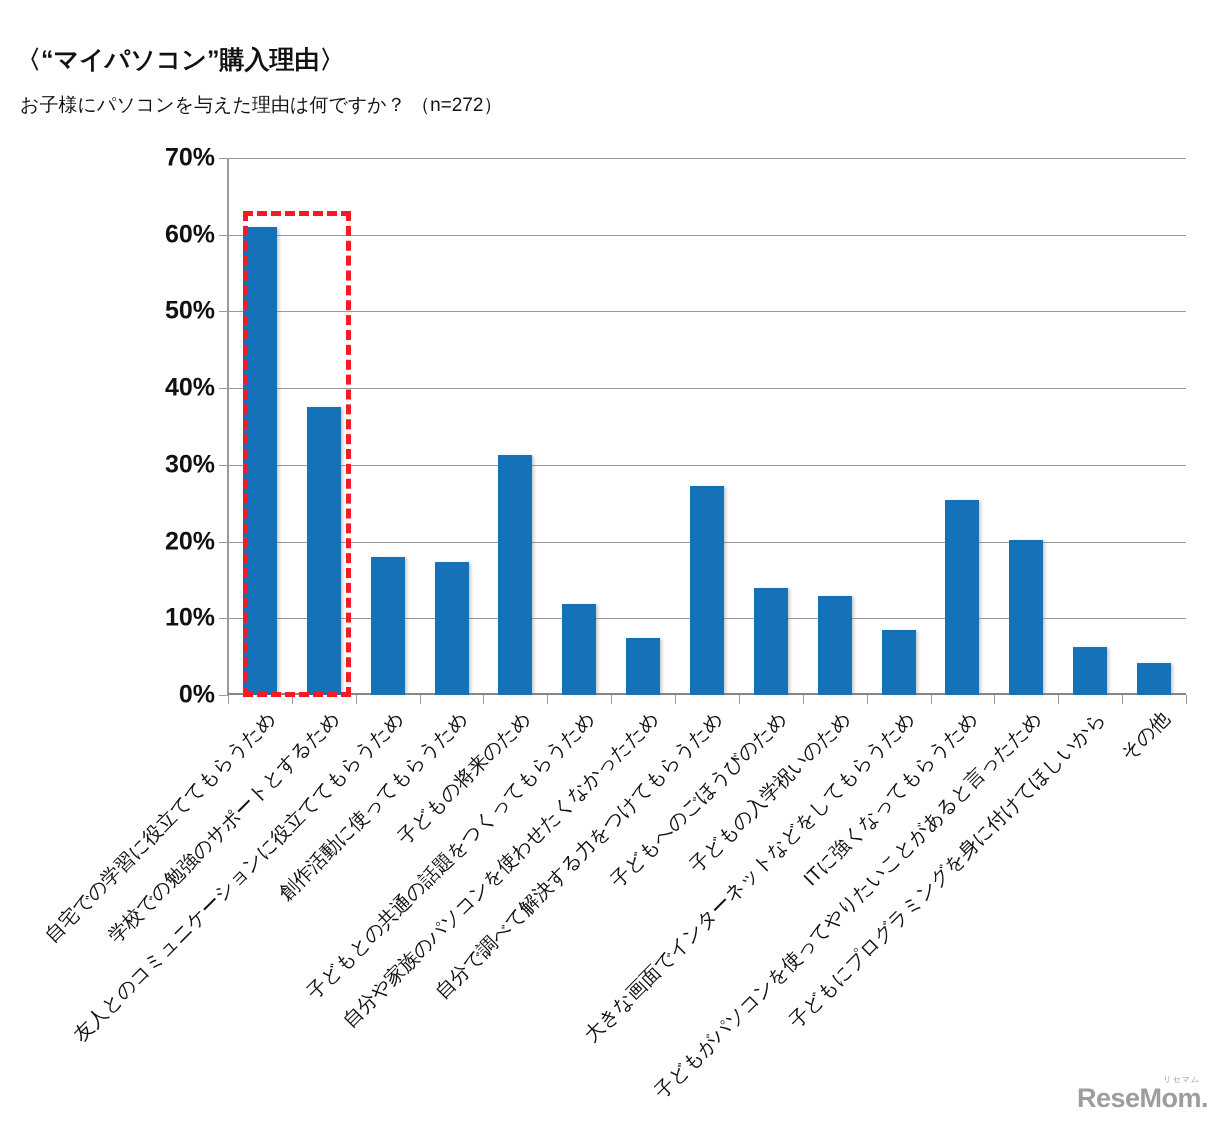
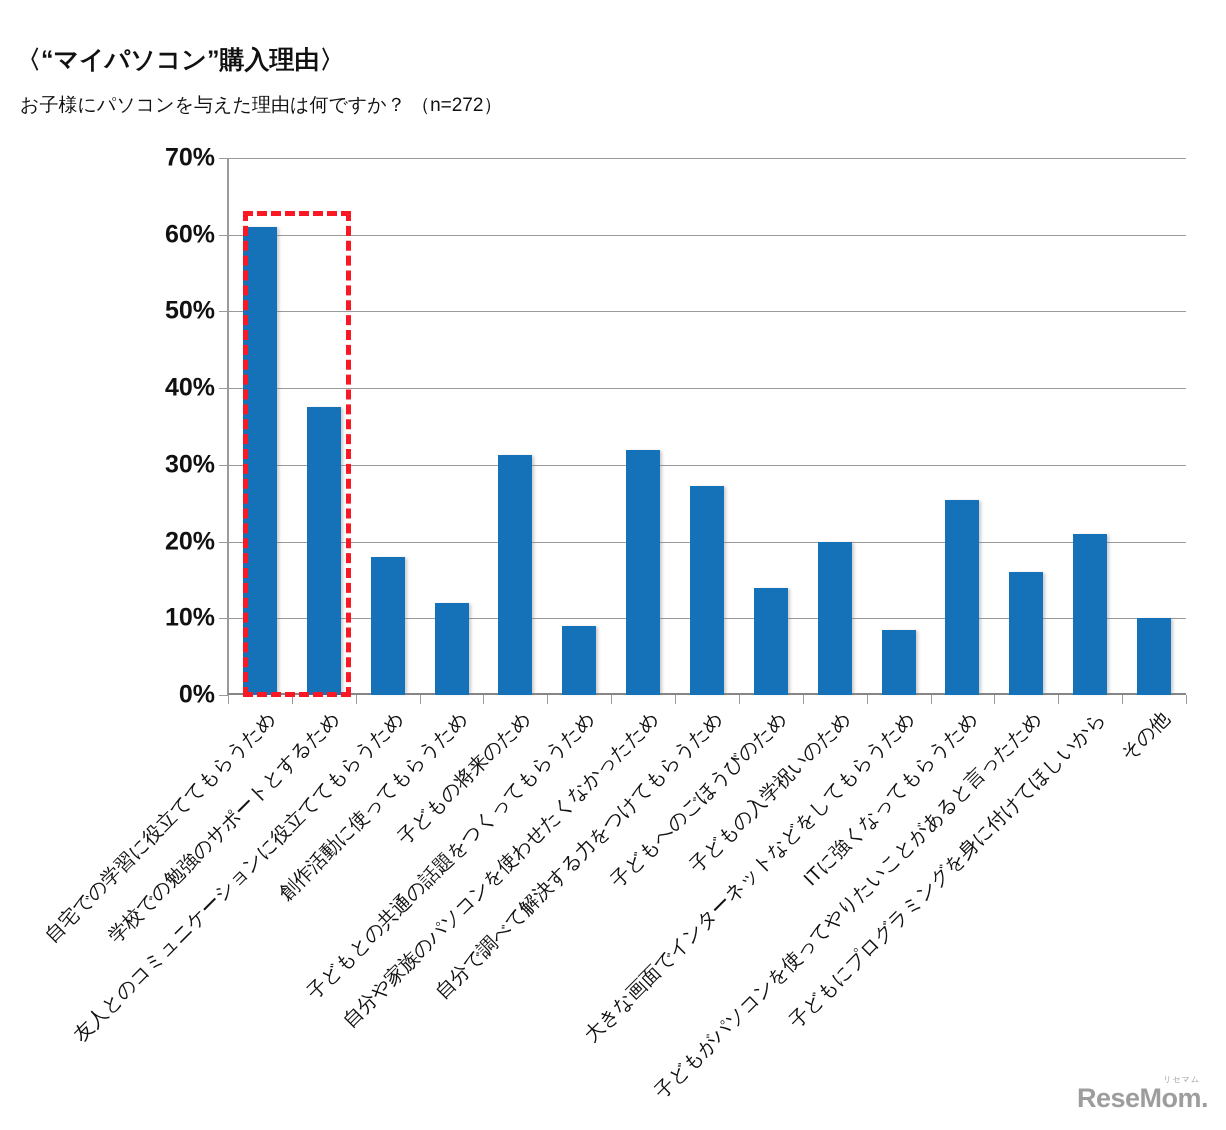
創作活動に使ってもらうため: 17% -> 12%
子どもとの共通の話題をつくってもらうため: 12% -> 9%
自分や家族のパソコンを使わせたくなかったため: 7% -> 32%
子どもの入学祝いのため: 13% -> 20%
子どもがパソコンを使ってやりたいことがあると言ったため: 20% -> 16%
子どもにプログラミングを身に付けてほしいから: 6% -> 21%
その他: 4% -> 10%
